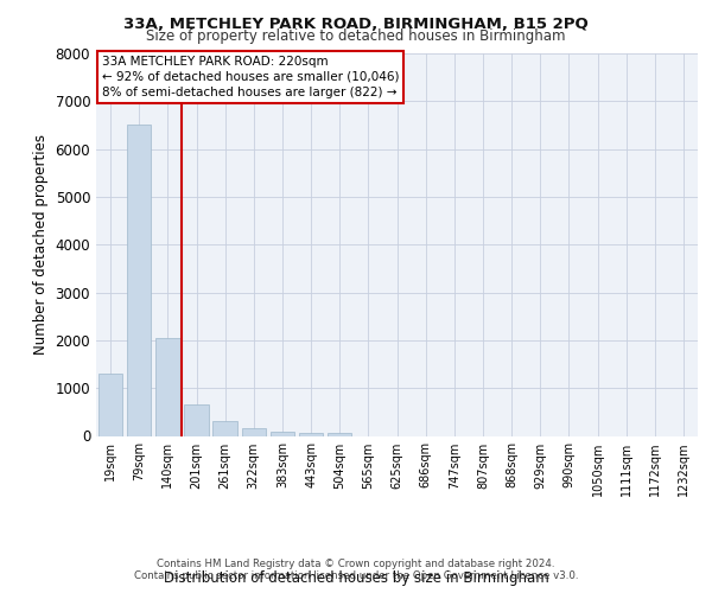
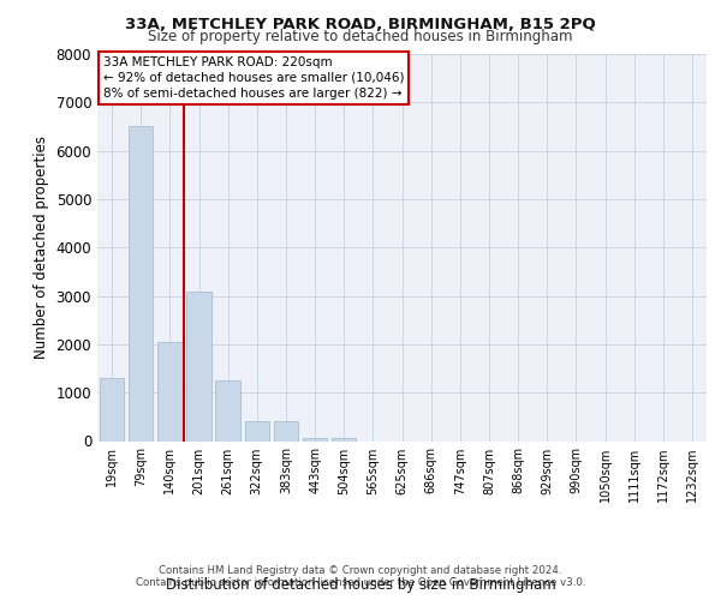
201sqm: 660 -> 3100
261sqm: 300 -> 1250
322sqm: 150 -> 400
383sqm: 90 -> 400
